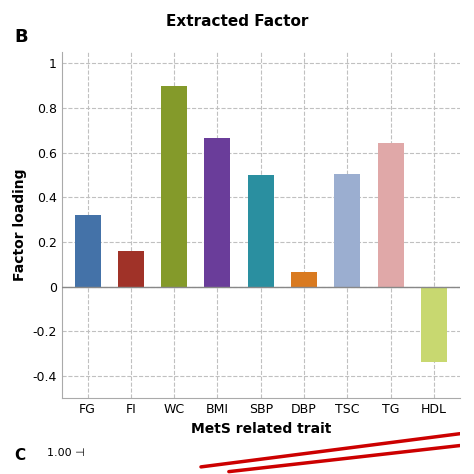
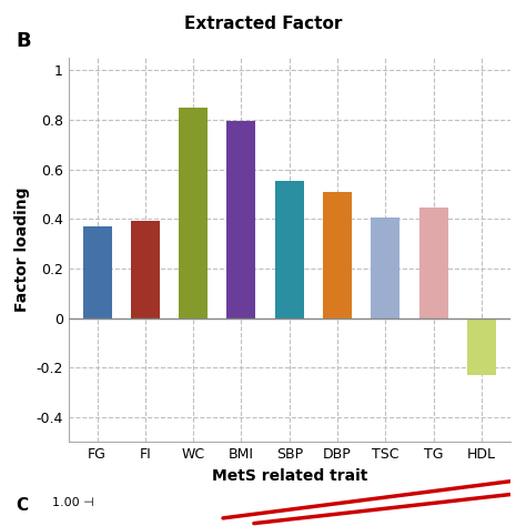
FG: 0.320 -> 0.370
FI: 0.160 -> 0.390
WC: 0.900 -> 0.850
BMI: 0.665 -> 0.795
SBP: 0.500 -> 0.555
DBP: 0.065 -> 0.510
TSC: 0.505 -> 0.405
TG: 0.645 -> 0.445
HDL: -0.340 -> -0.230
